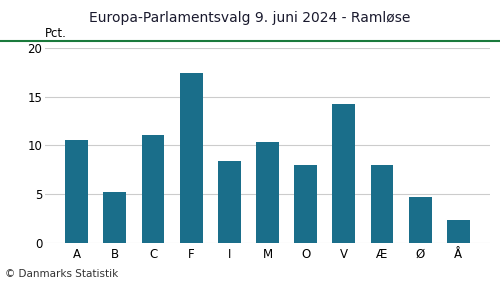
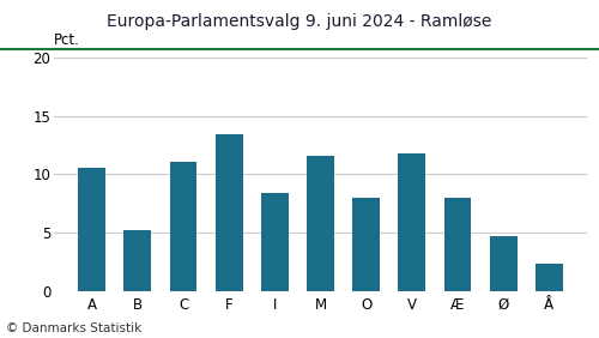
F: 17.4 -> 13.4
M: 10.3 -> 11.6
V: 14.2 -> 11.8
